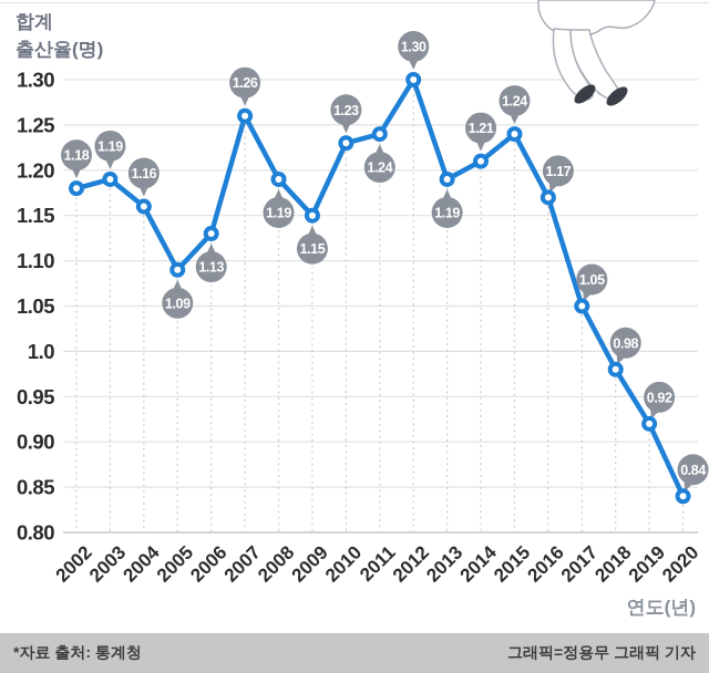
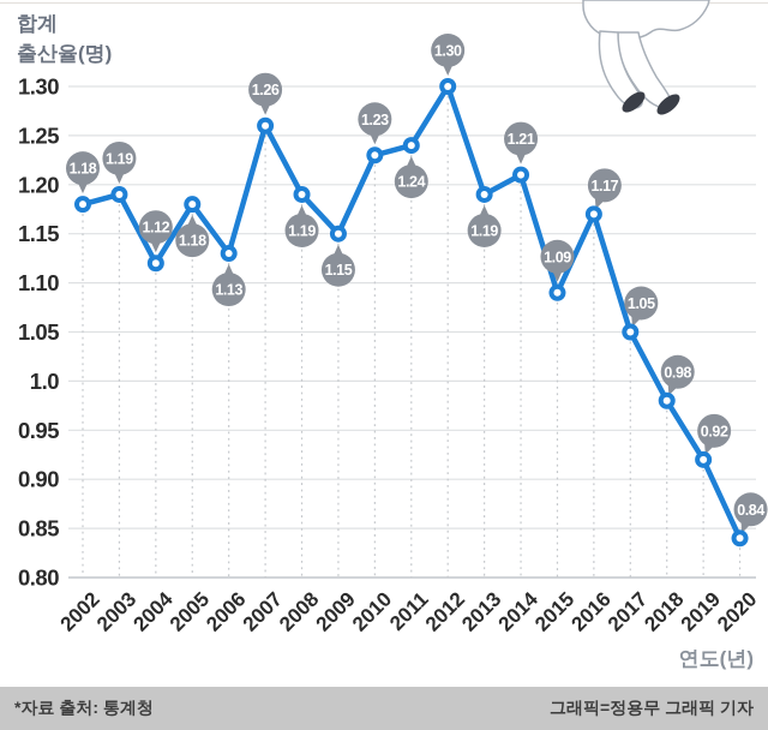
2004: 1.16 -> 1.12
2005: 1.09 -> 1.18
2015: 1.24 -> 1.09
